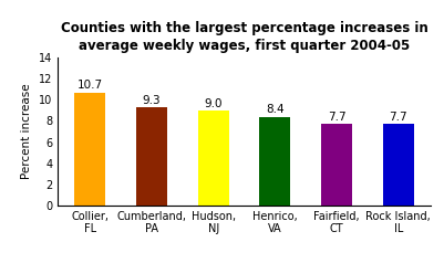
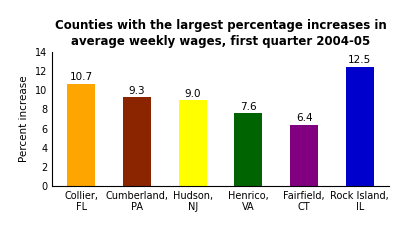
Henrico, VA: 8.4 -> 7.6
Fairfield, CT: 7.7 -> 6.4
Rock Island, IL: 7.7 -> 12.5
